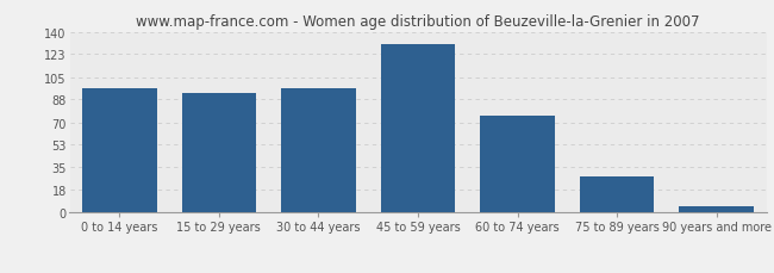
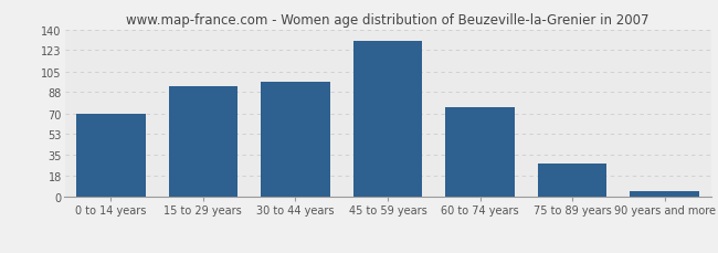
0 to 14 years: 96 -> 70
